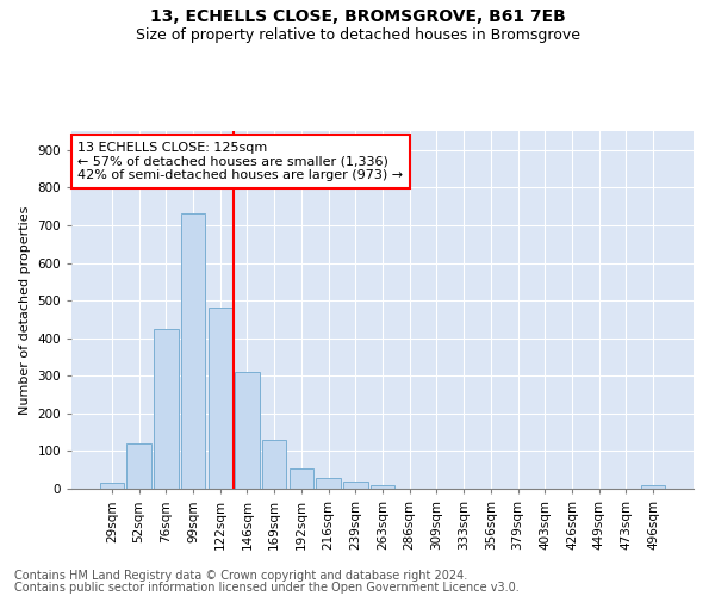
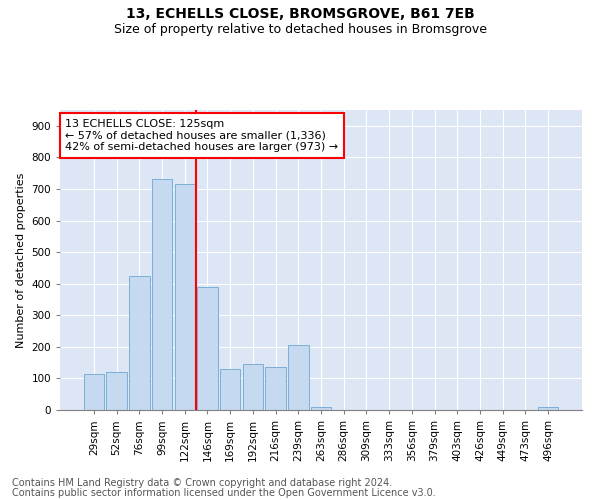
29sqm: 15 -> 115
122sqm: 480 -> 715
146sqm: 310 -> 390
192sqm: 55 -> 145
216sqm: 30 -> 135
239sqm: 20 -> 205
